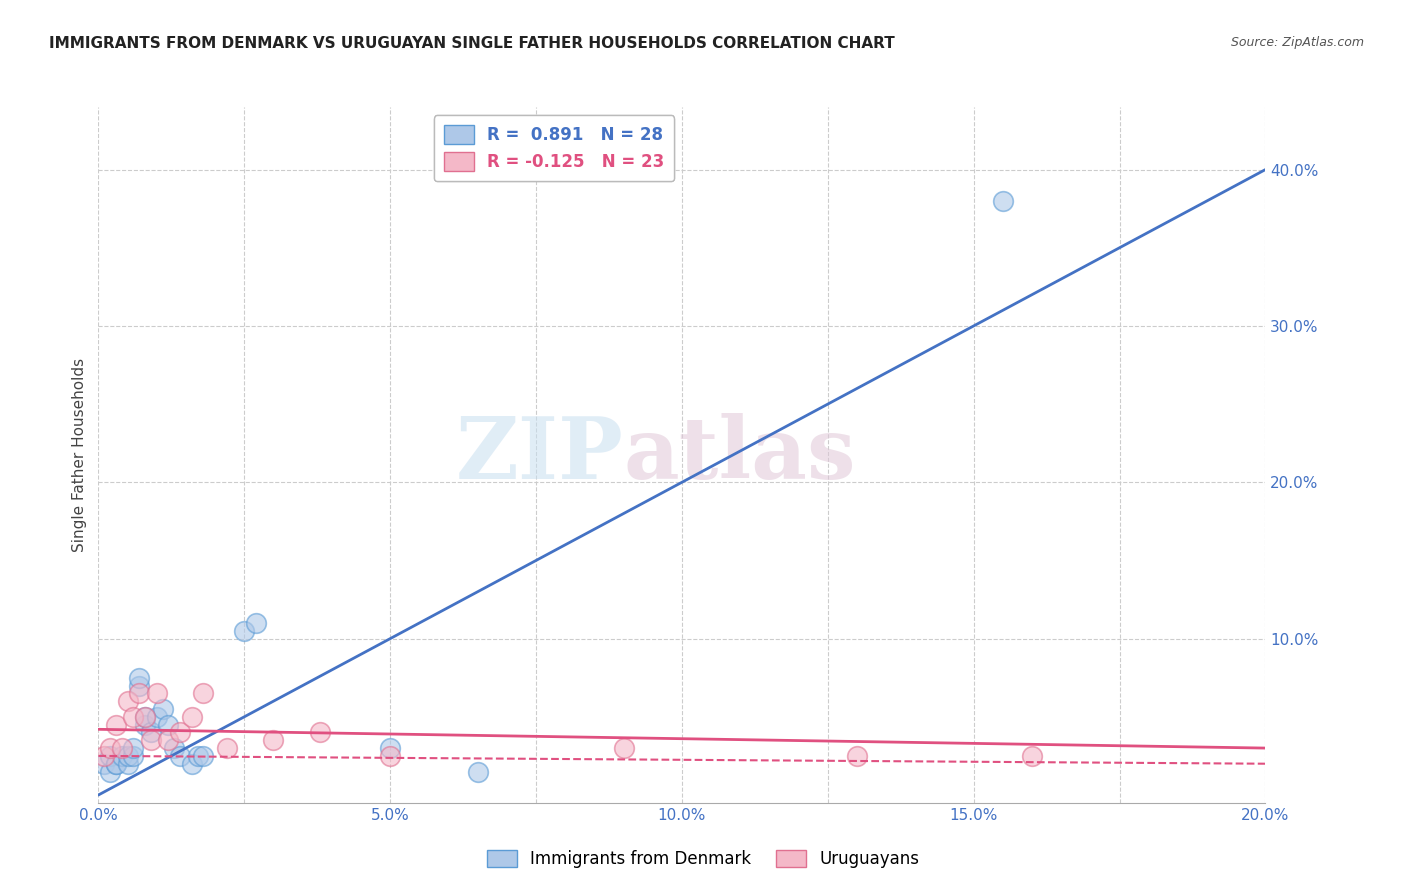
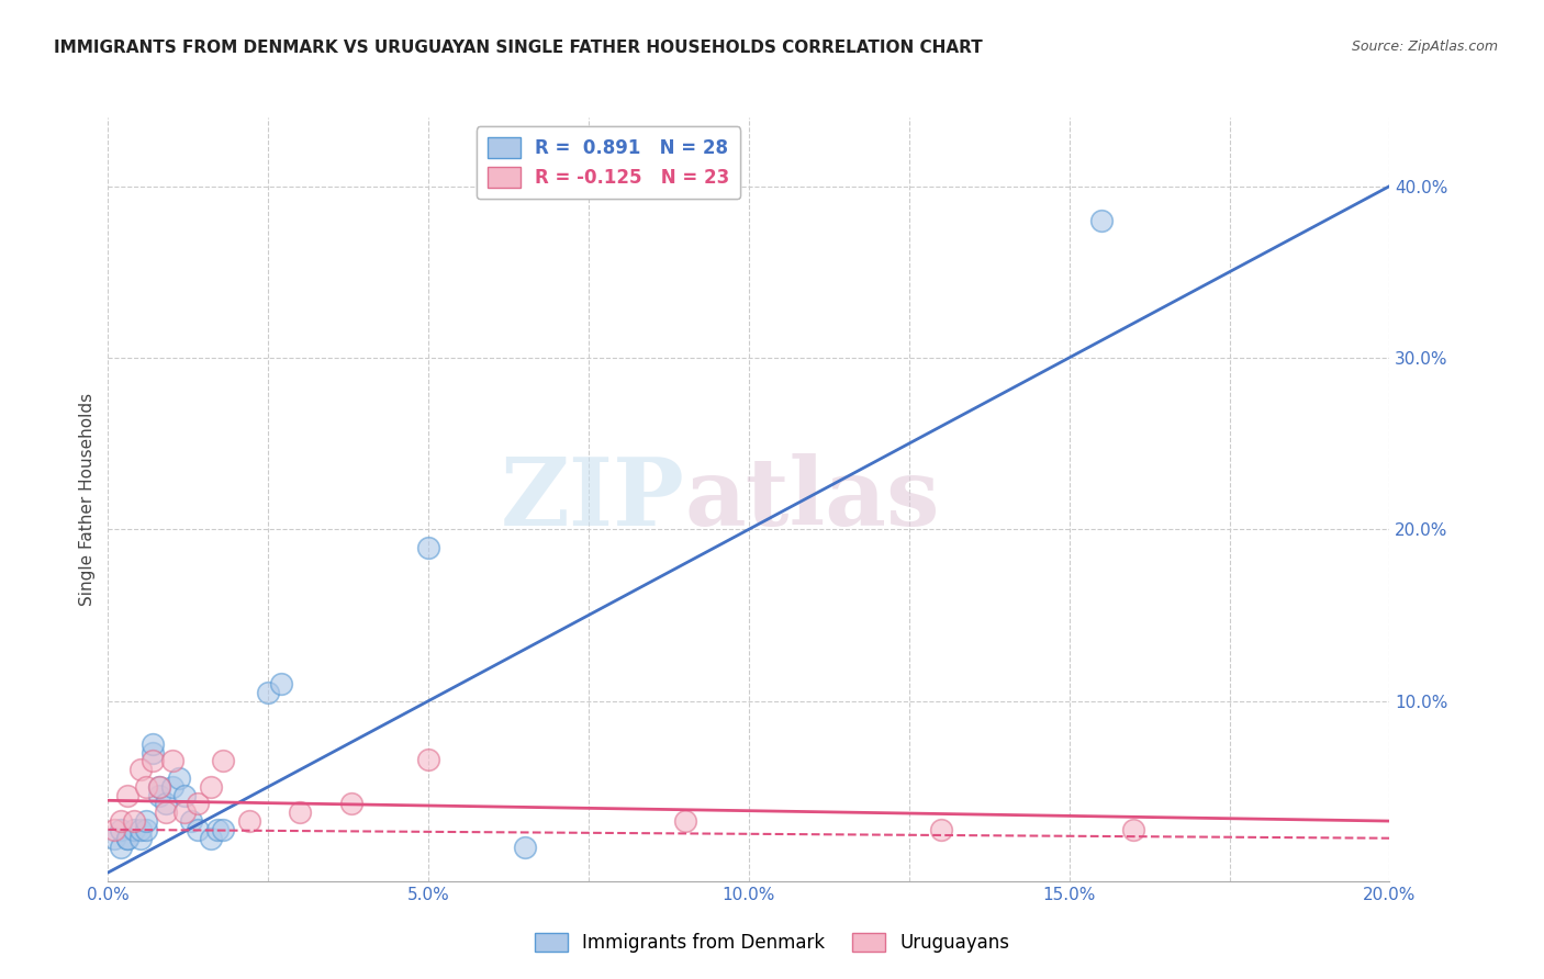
Immigrants from Denmark/5.0%: 3.0% -> 18.9%
Uruguayans/5.0%: 2.5% -> 6.6%
